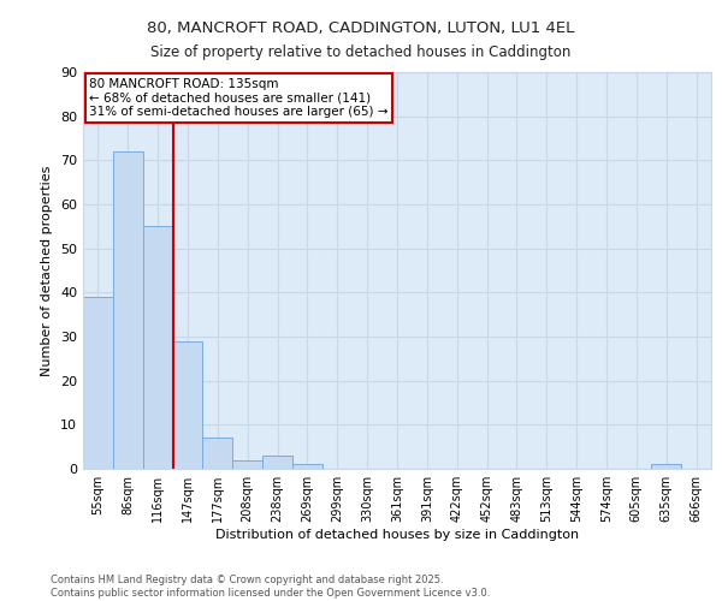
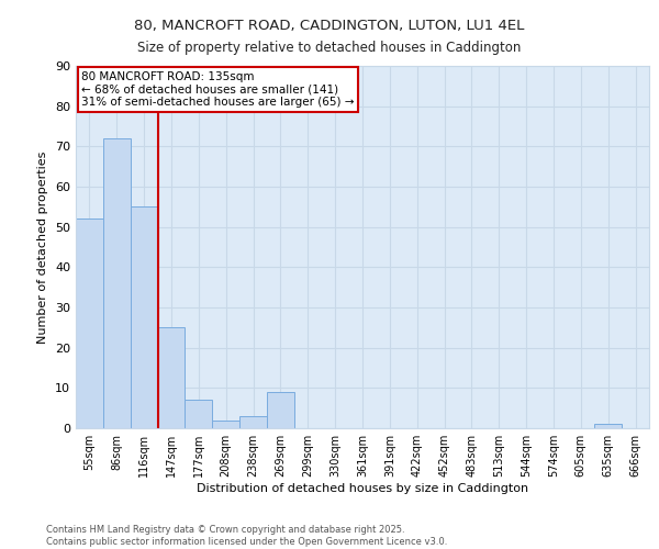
55sqm: 39 -> 52
147sqm: 29 -> 25
269sqm: 1 -> 9
